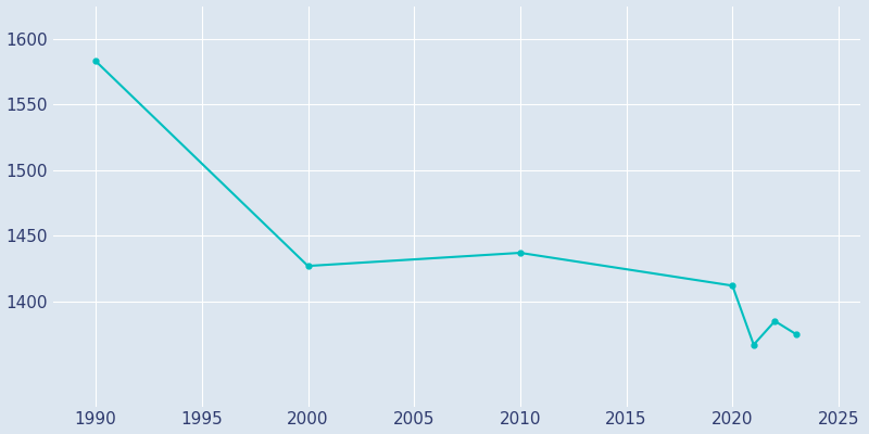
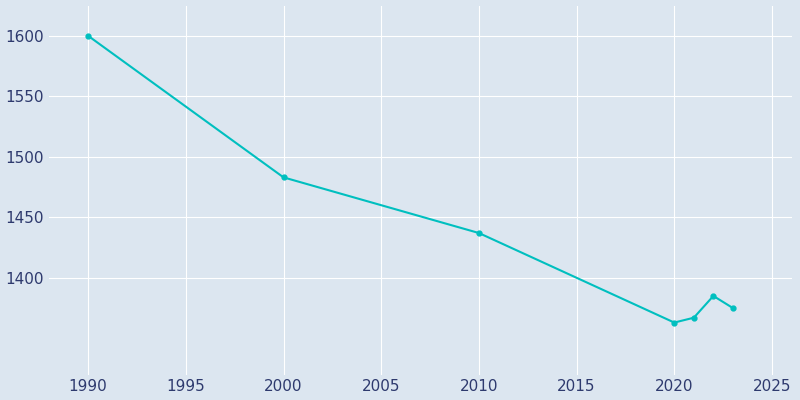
1990: 1583 -> 1600
2000: 1427 -> 1483
2020: 1412 -> 1363
